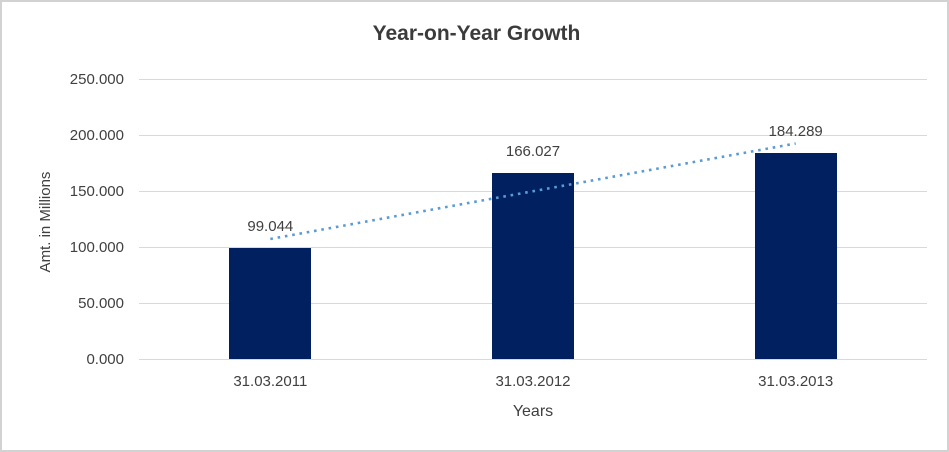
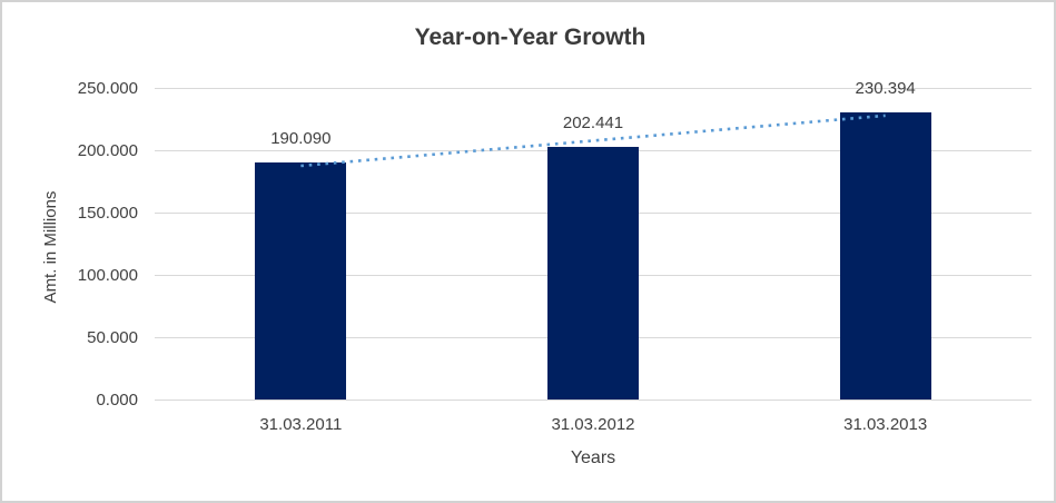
31.03.2011: 99.044 -> 190.090
31.03.2012: 166.027 -> 202.441
31.03.2013: 184.289 -> 230.394
